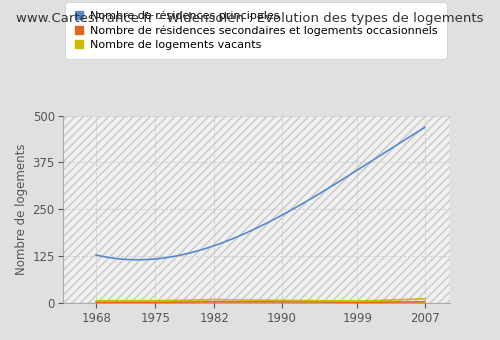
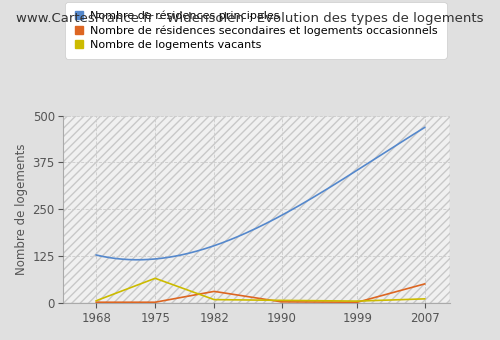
Nombre de logements vacants/1975: 5 -> 65
Nombre de résidences secondaires et logements occasionnels/1982: 2 -> 30
Nombre de résidences secondaires et logements occasionnels/2007: 2 -> 50
